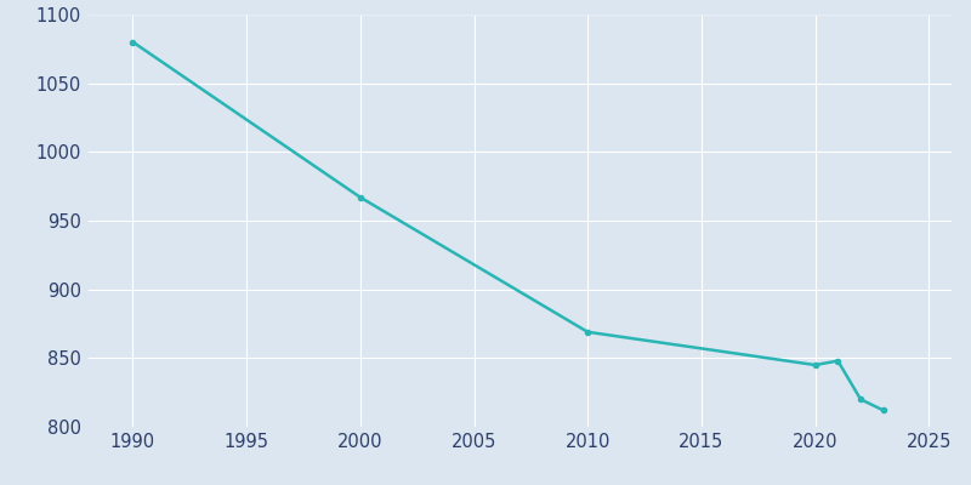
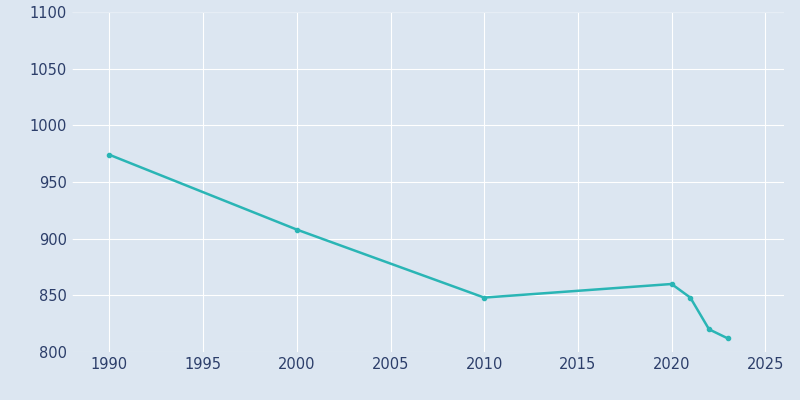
1990: 1080 -> 974
2000: 967 -> 908
2010: 869 -> 848
2020: 845 -> 860
